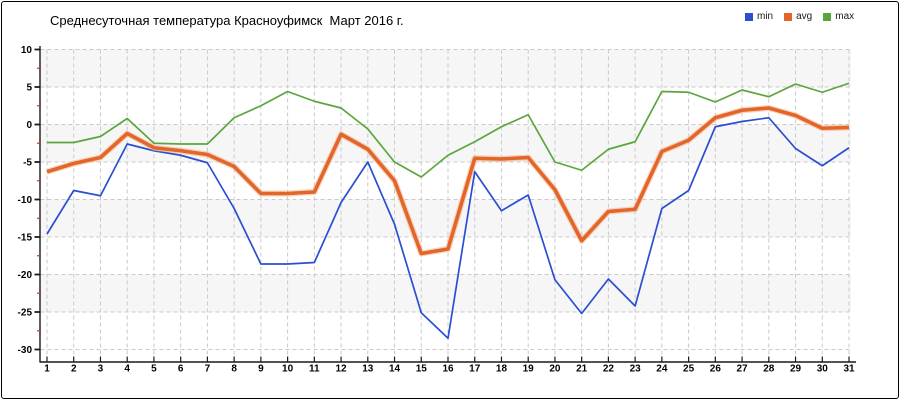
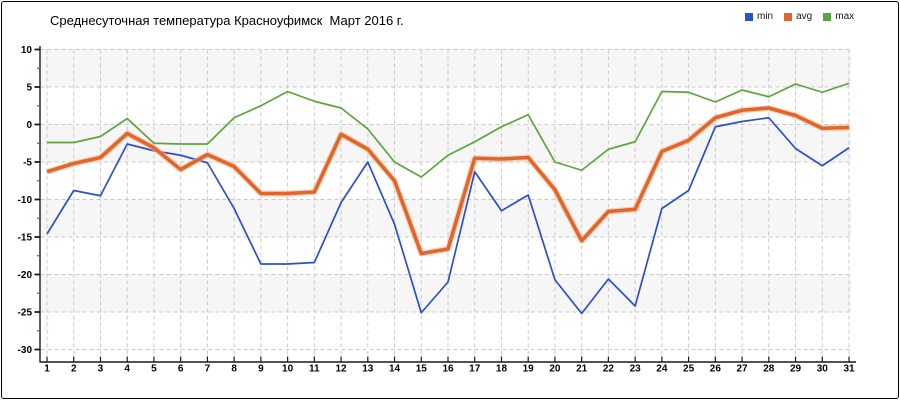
avg/6: -4 -> -6
min/16: -28 -> -21
